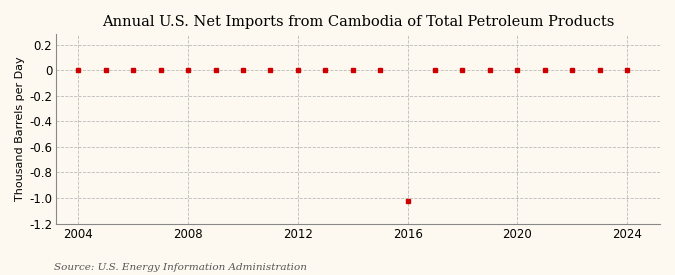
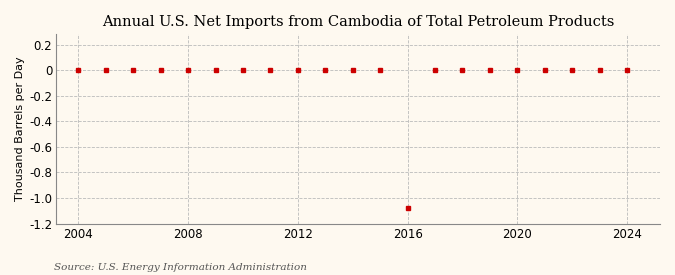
2016: -1.02 -> -1.08
